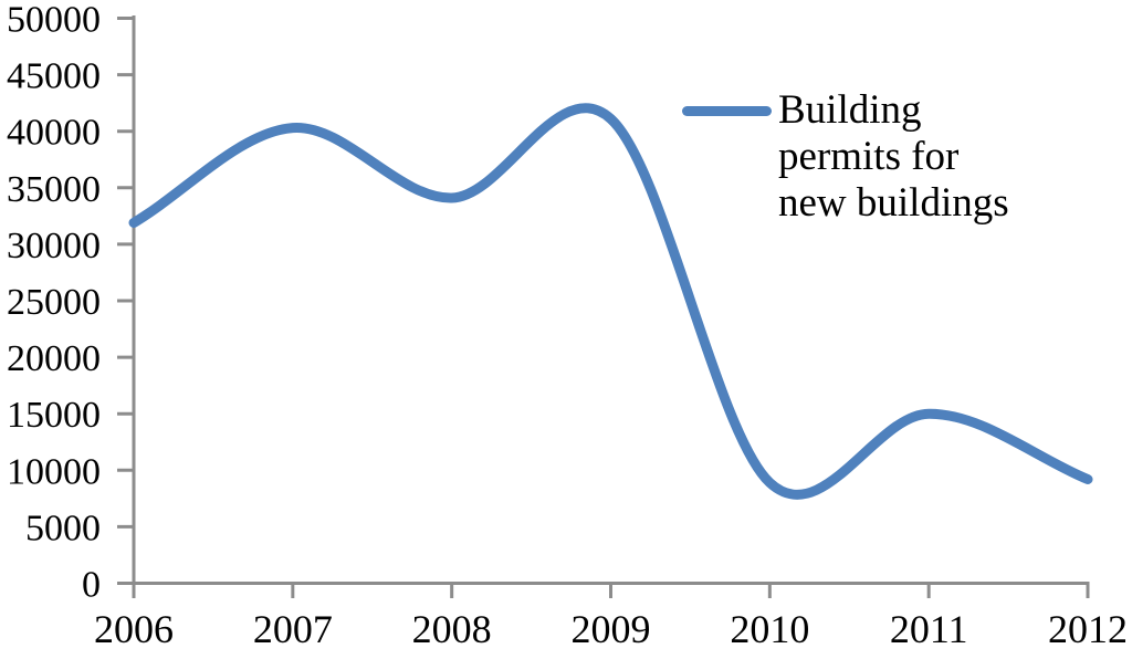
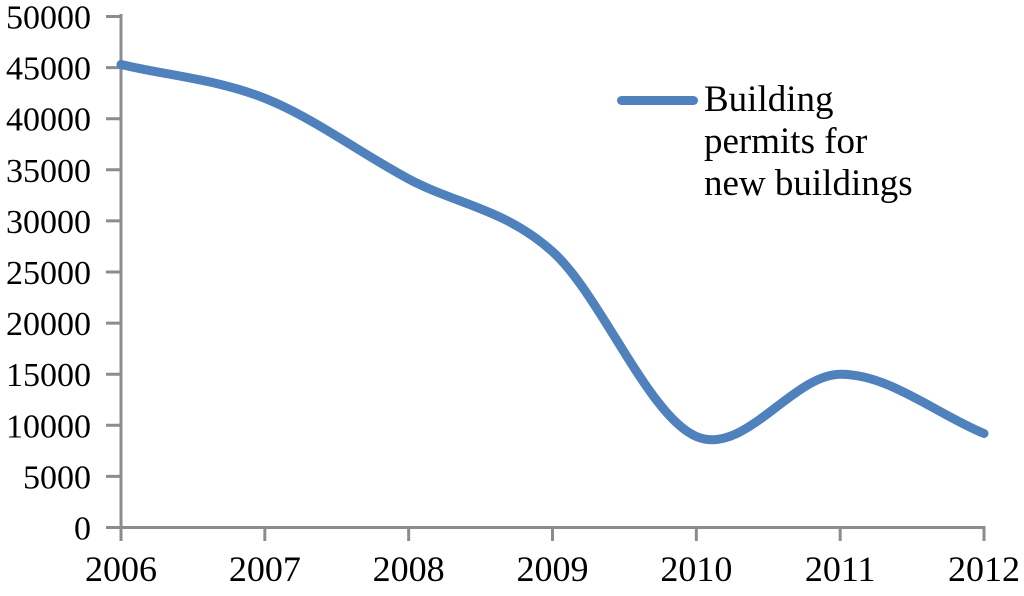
2006: 31900 -> 45300
2007: 40300 -> 42000
2009: 41100 -> 27000
